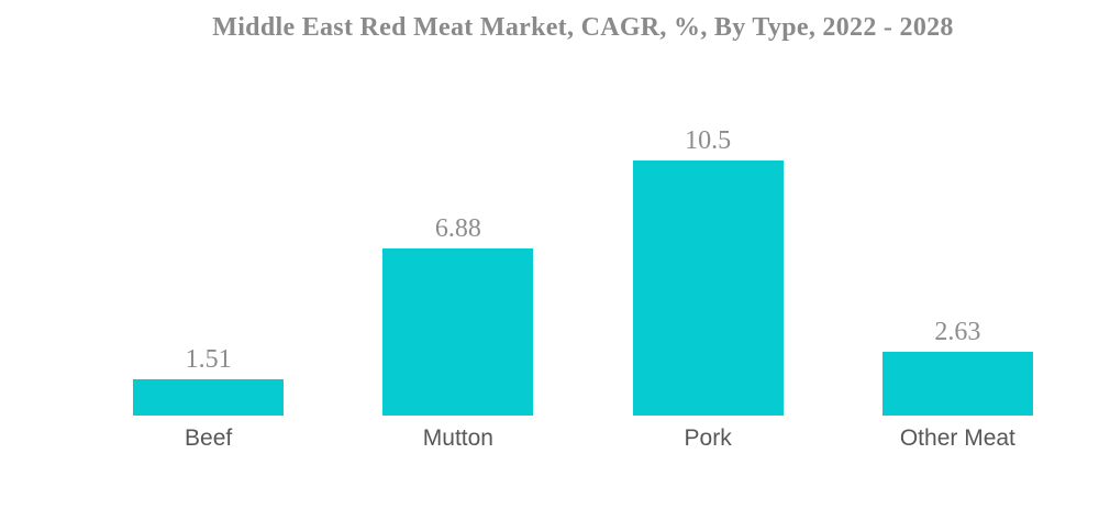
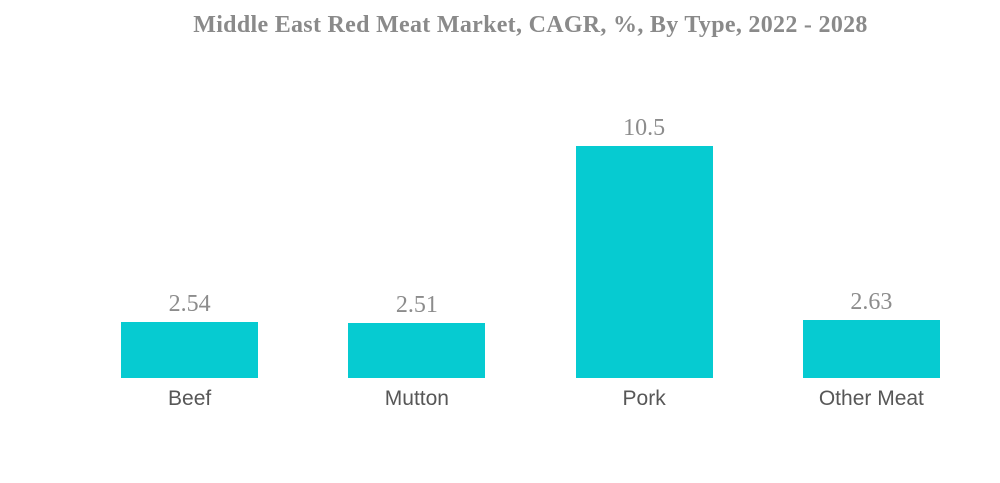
Beef: 1.51 -> 2.54
Mutton: 6.88 -> 2.51
